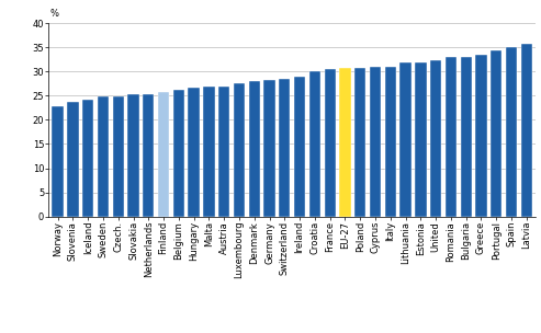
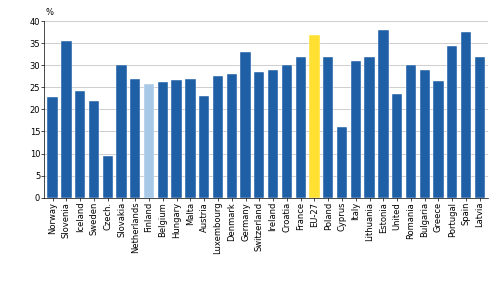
Slovenia: 23.7 -> 35.5
Sweden: 24.9 -> 22.0
Czech.: 24.9 -> 9.5
Slovakia: 25.3 -> 30.0
Netherlands: 25.4 -> 27.0
Austria: 27.0 -> 23.0
Germany: 28.3 -> 33.0
France: 30.6 -> 32.0
EU-27: 30.7 -> 37.0
Poland: 30.7 -> 32.0
Cyprus: 31.0 -> 16.0
Estonia: 32.0 -> 38.0
United: 32.3 -> 23.5
Romania: 33.0 -> 30.0
Bulgaria: 33.0 -> 29.0
Greece: 33.5 -> 26.5
Spain: 35.0 -> 37.5
Latvia: 35.7 -> 32.0
